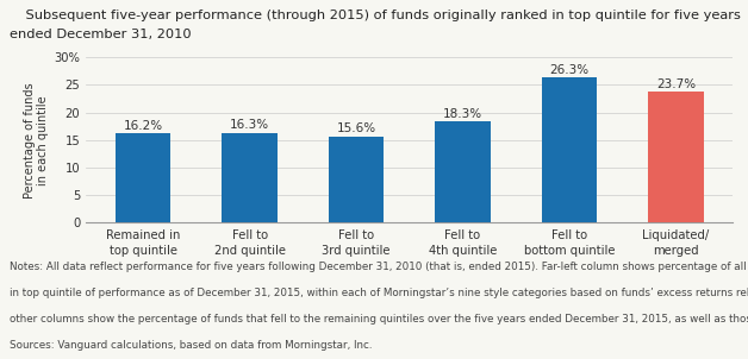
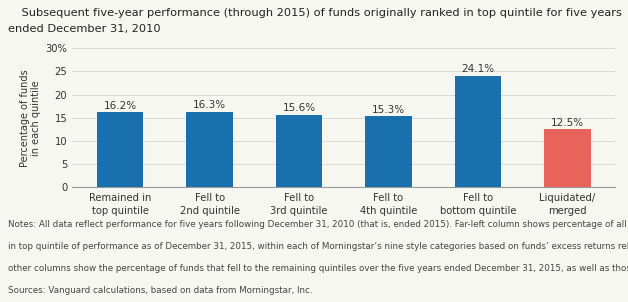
Fell to 4th quintile: 18.3% -> 15.3%
Fell to bottom quintile: 26.3% -> 24.1%
Liquidated/ merged: 23.7% -> 12.5%
